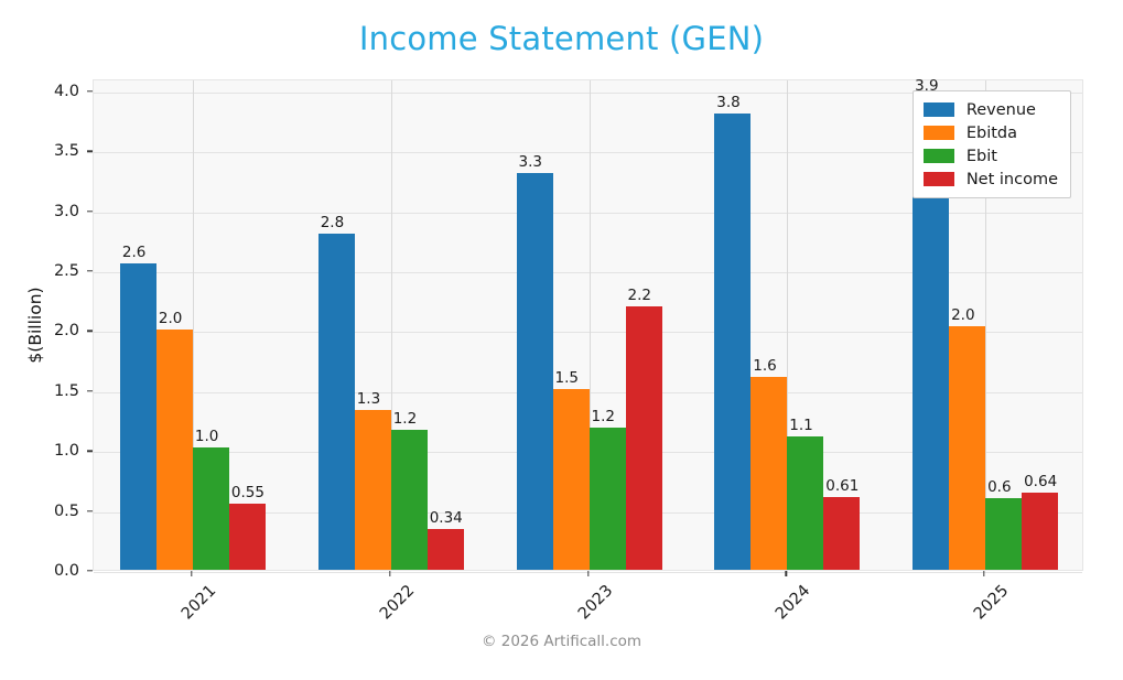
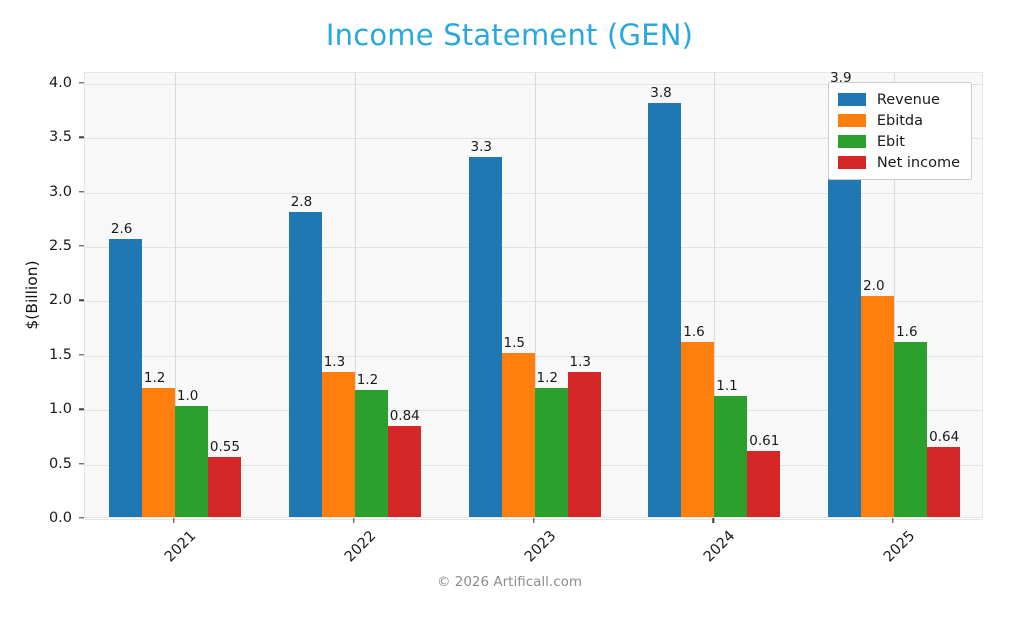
Ebitda/2021: 2.0 -> 1.2
Net income/2022: 0.34 -> 0.84
Net income/2023: 2.2 -> 1.3
Ebit/2025: 0.6 -> 1.6
